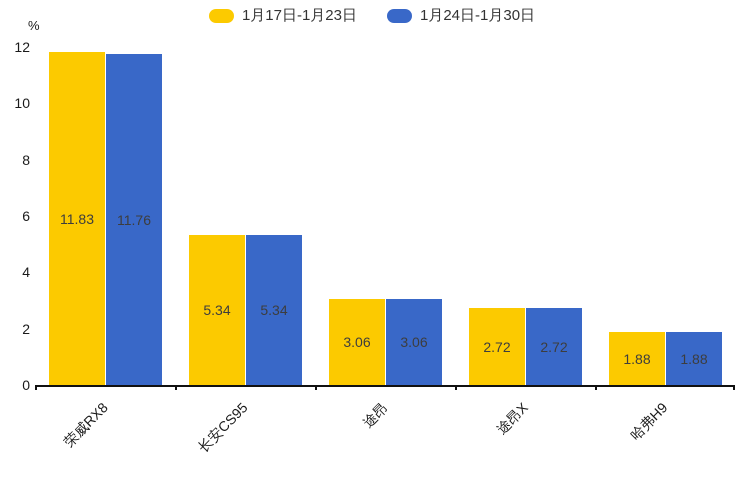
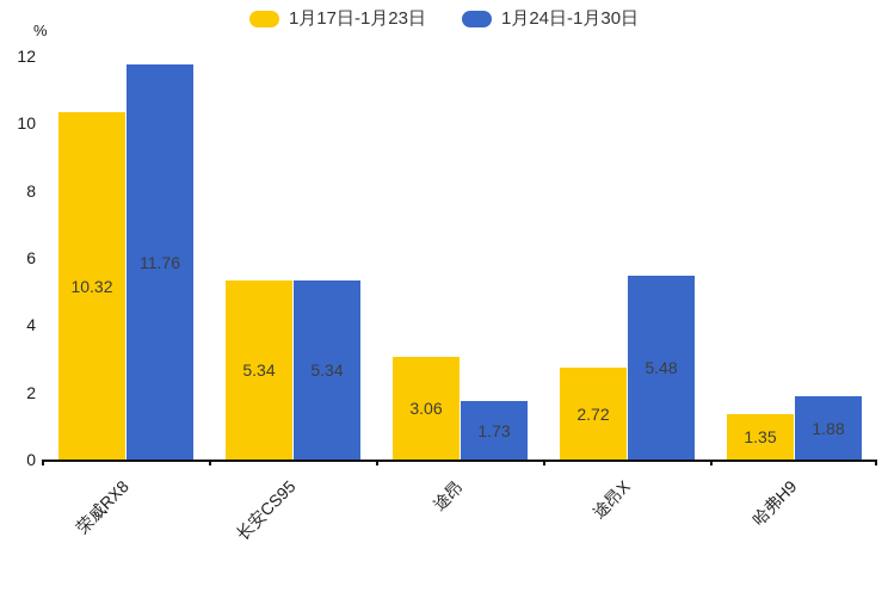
1月17日-1月23日/荣威RX8: 11.83 -> 10.32
1月24日-1月30日/途昂: 3.06 -> 1.73
1月24日-1月30日/途昂X: 2.72 -> 5.48
1月17日-1月23日/哈弗H9: 1.88 -> 1.35
